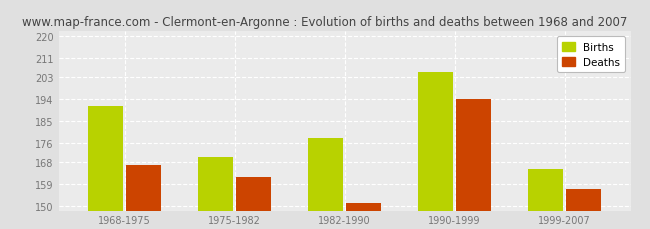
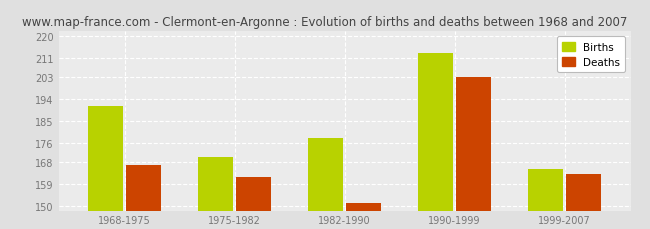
Births/1990-1999: 205 -> 213
Deaths/1990-1999: 194 -> 203
Deaths/1999-2007: 157 -> 163
